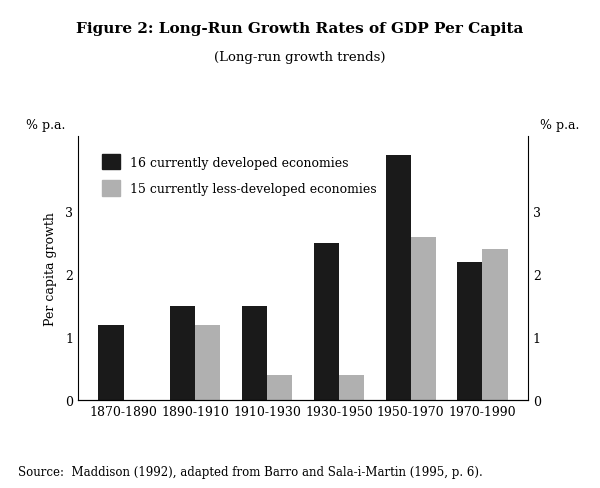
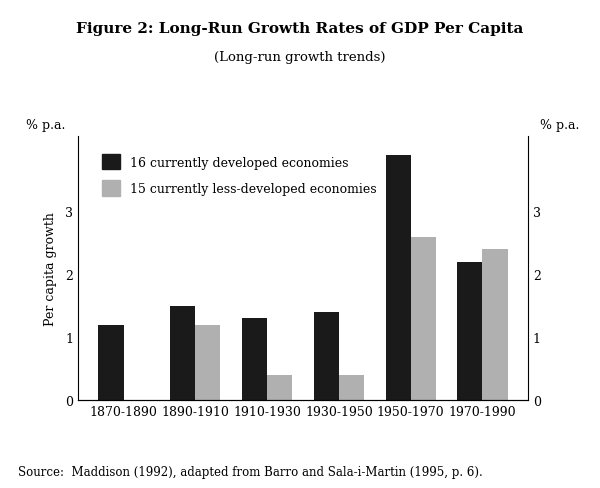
16 currently developed economies/1910-1930: 1.5 -> 1.3
16 currently developed economies/1930-1950: 2.5 -> 1.4
